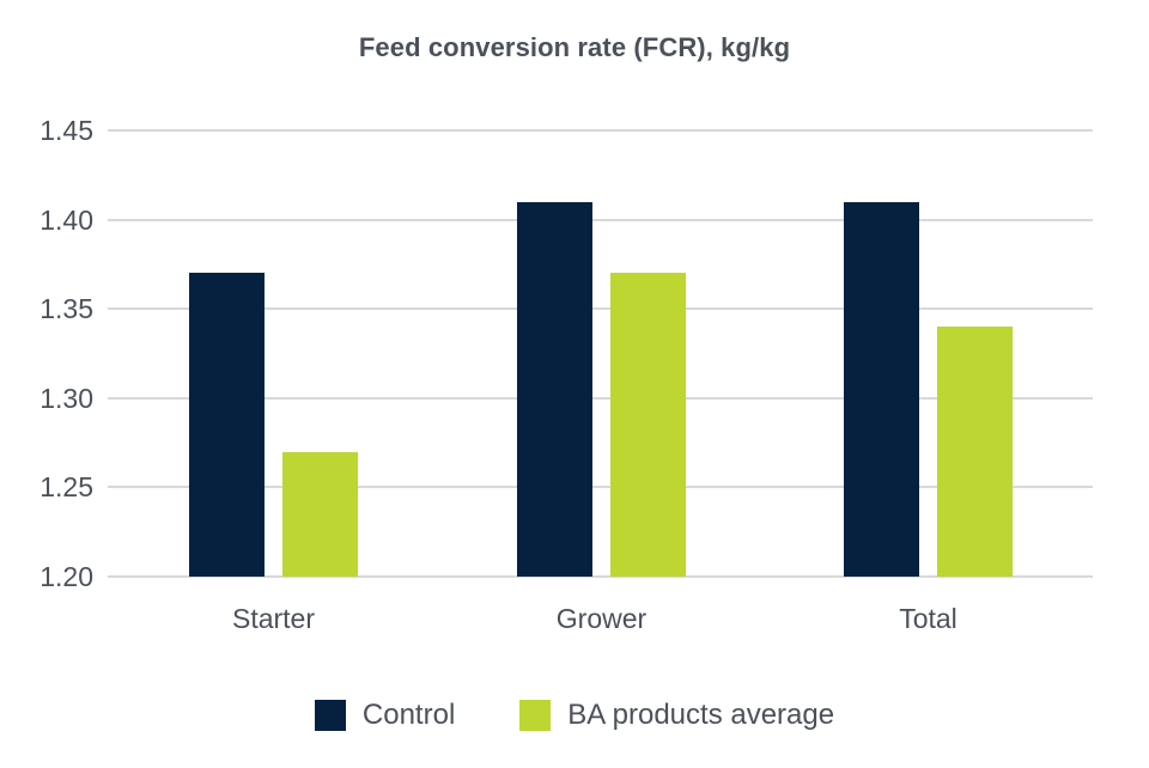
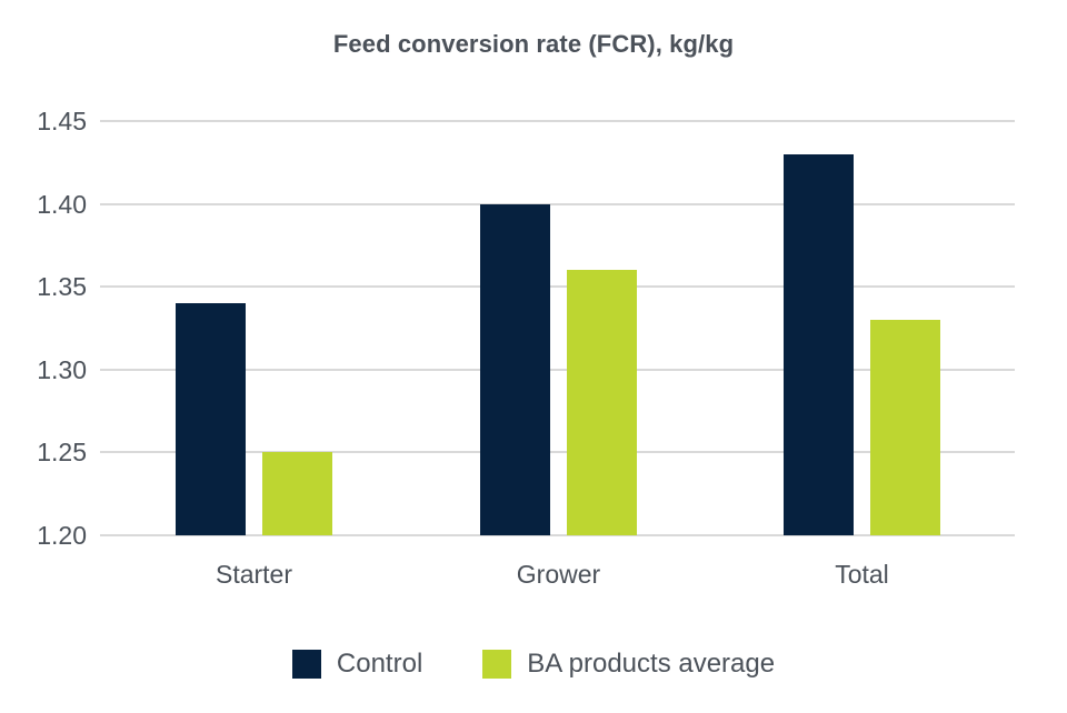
Control/Starter: 1.37 -> 1.34
BA products average/Starter: 1.27 -> 1.25
Control/Grower: 1.41 -> 1.40
BA products average/Grower: 1.37 -> 1.36
Control/Total: 1.41 -> 1.43
BA products average/Total: 1.34 -> 1.33
